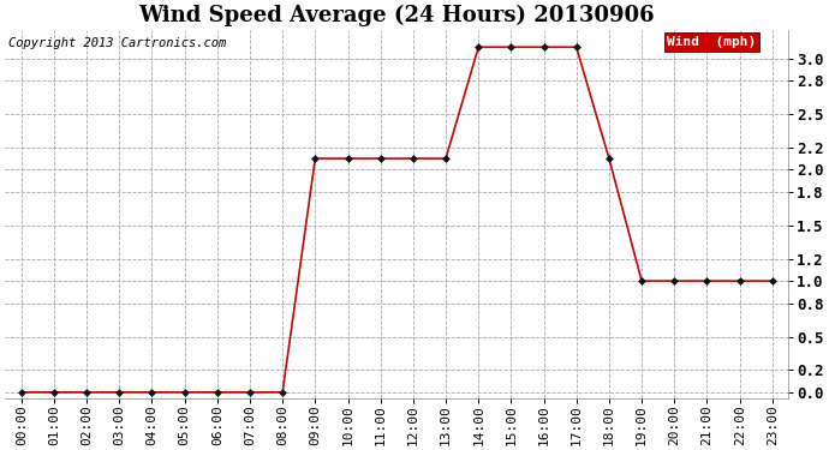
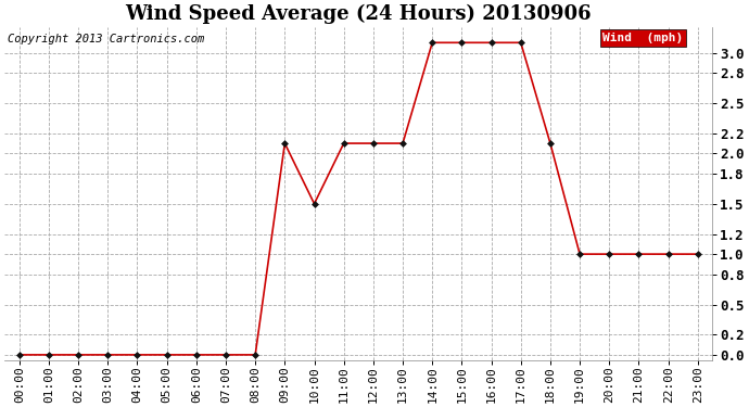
10:00: 2.1 -> 1.5
